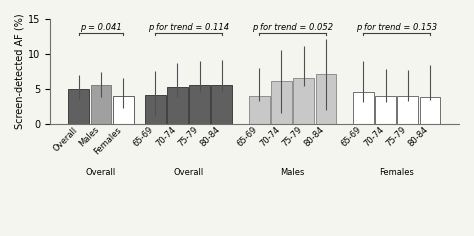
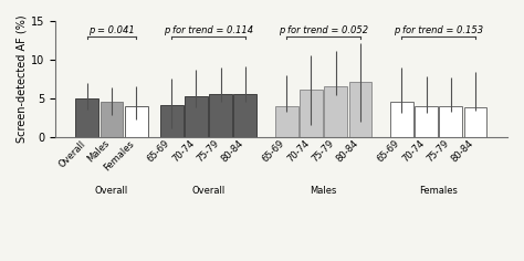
Males: 5.6 -> 4.6
